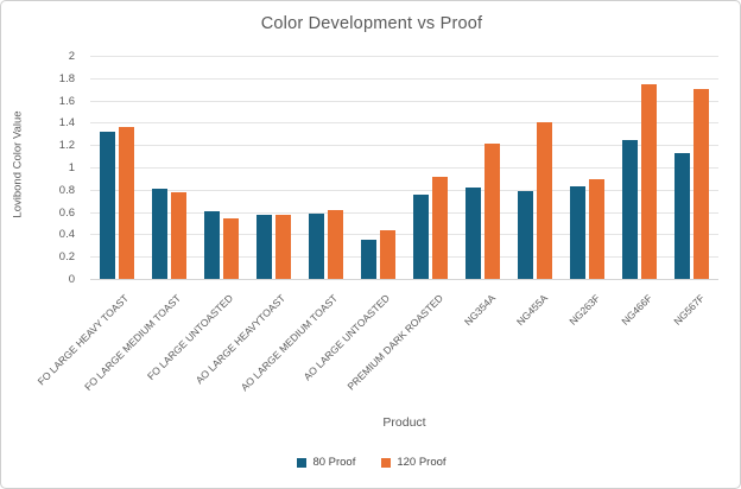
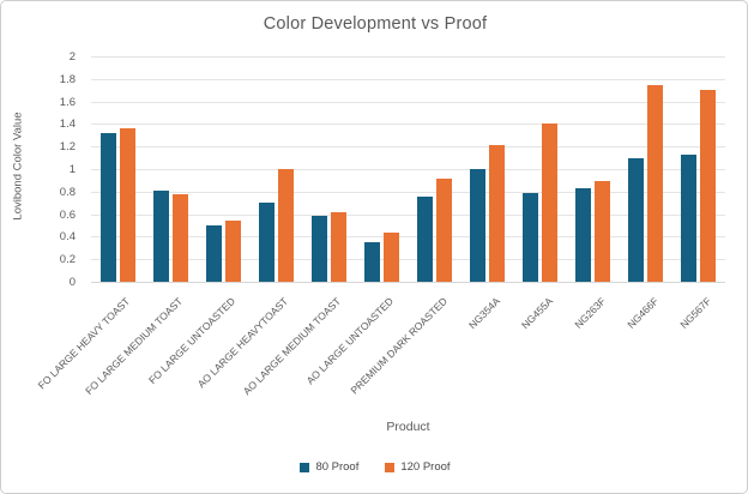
80 Proof/FO LARGE UNTOASTED: 0.6 -> 0.5
80 Proof/AO LARGE HEAVYTOAST: 0.6 -> 0.7
120 Proof/AO LARGE HEAVYTOAST: 0.6 -> 1.0
80 Proof/NG354A: 0.8 -> 1.0
80 Proof/NG466F: 1.2 -> 1.1
